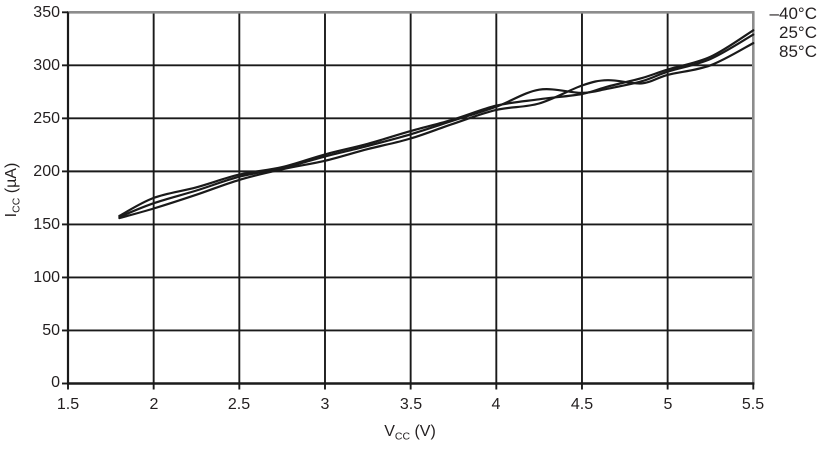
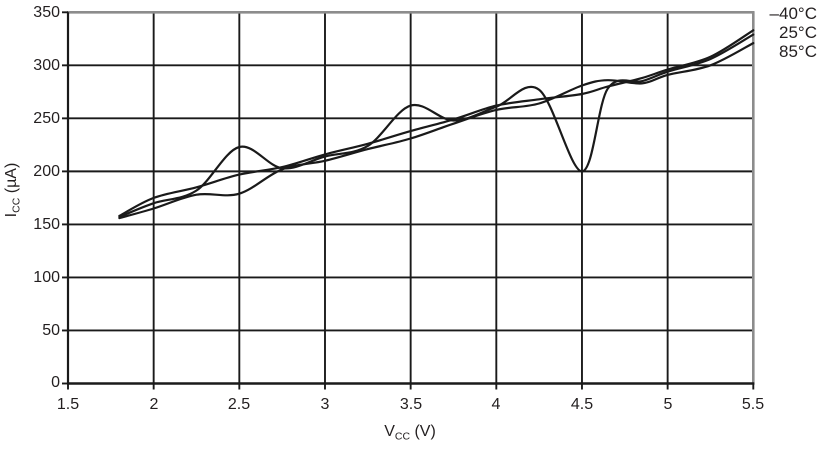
25°C/2.5: 195 -> 223
85°C/2.5: 192 -> 179
25°C/3.5: 235 -> 262
25°C/4.5: 274 -> 200
